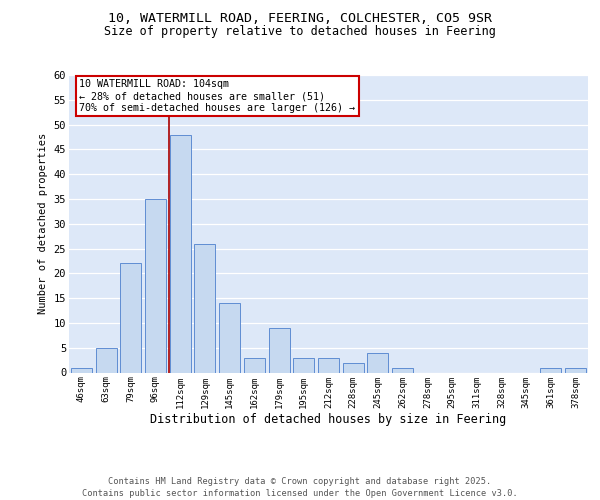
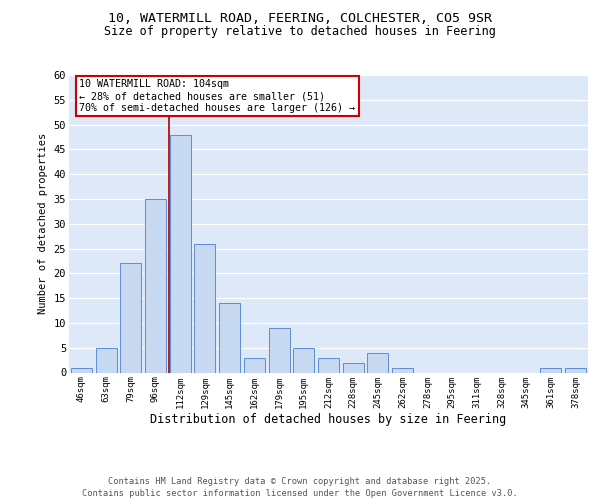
195sqm: 3 -> 5
